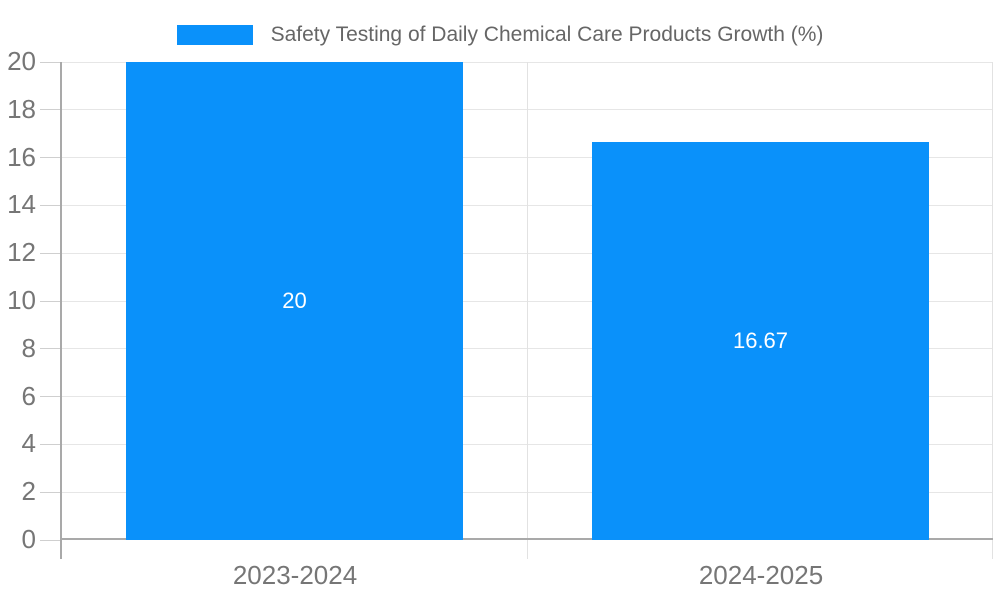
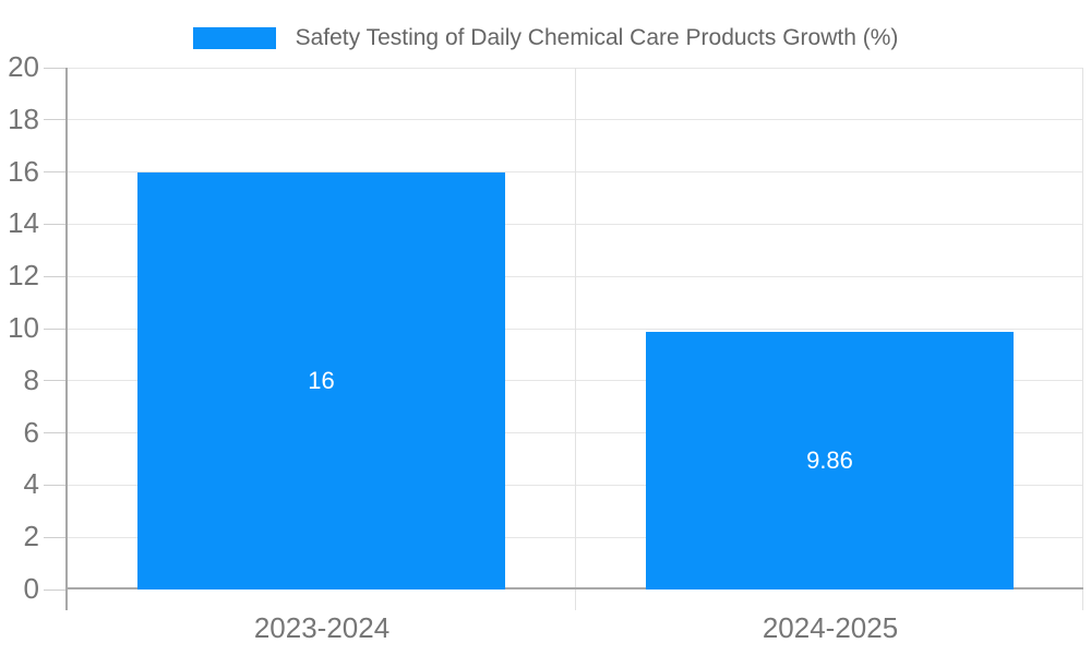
2023-2024: 20 -> 16
2024-2025: 16.67 -> 9.86
